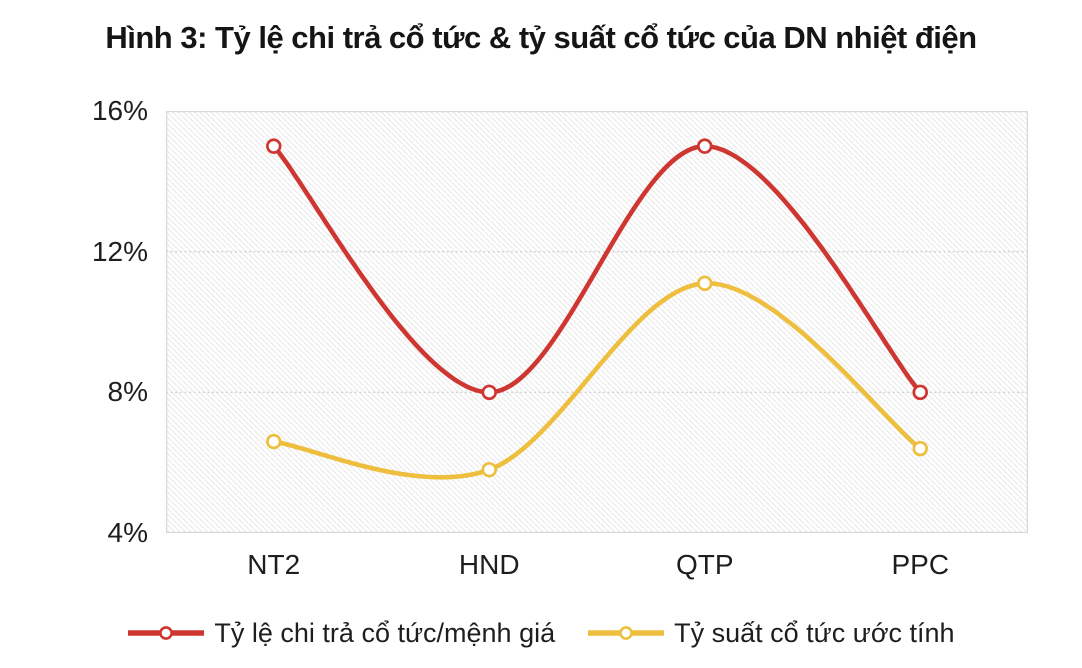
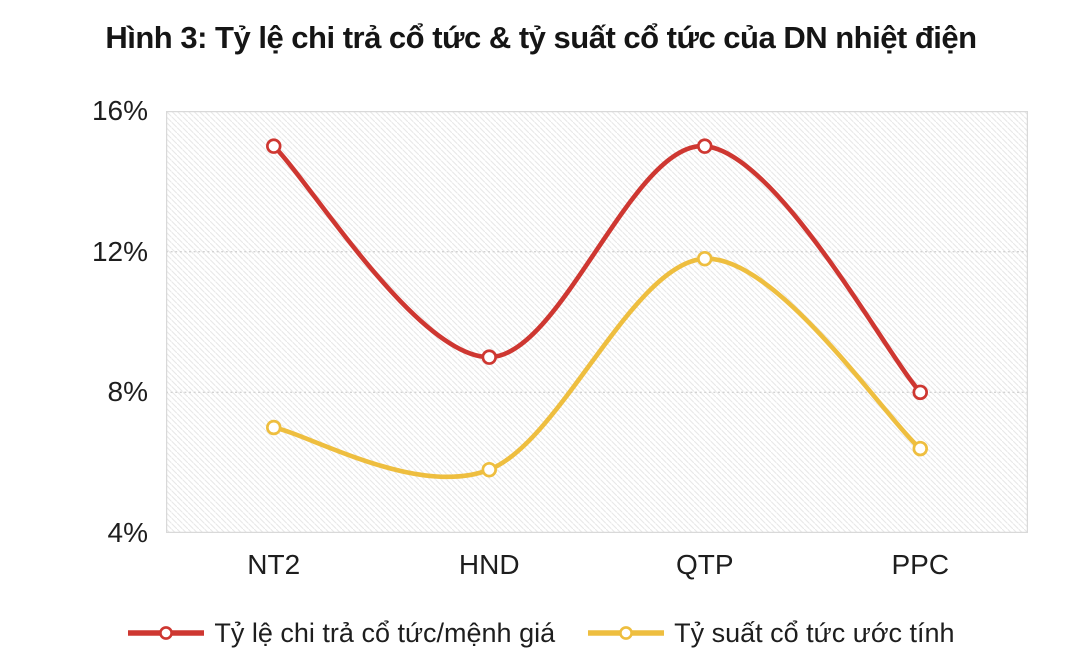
Tỷ suất cổ tức ước tính/NT2: 6.6% -> 7.0%
Tỷ lệ chi trả cổ tức/mệnh giá/HND: 8% -> 9%
Tỷ suất cổ tức ước tính/QTP: 11.1% -> 11.8%
